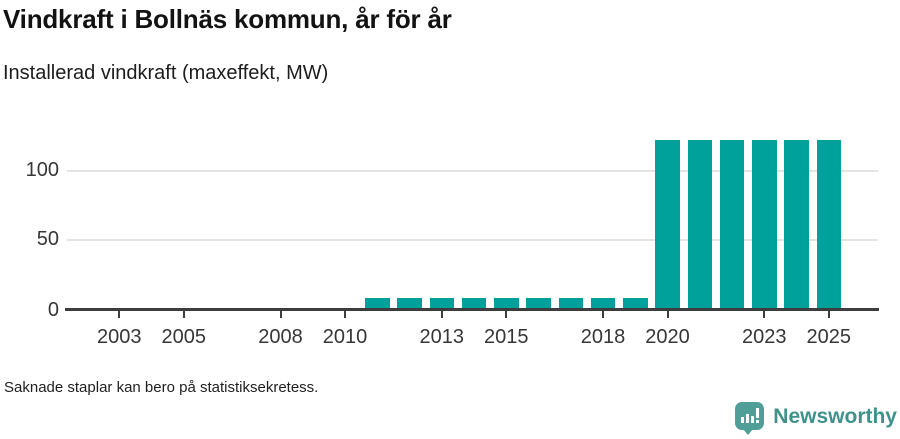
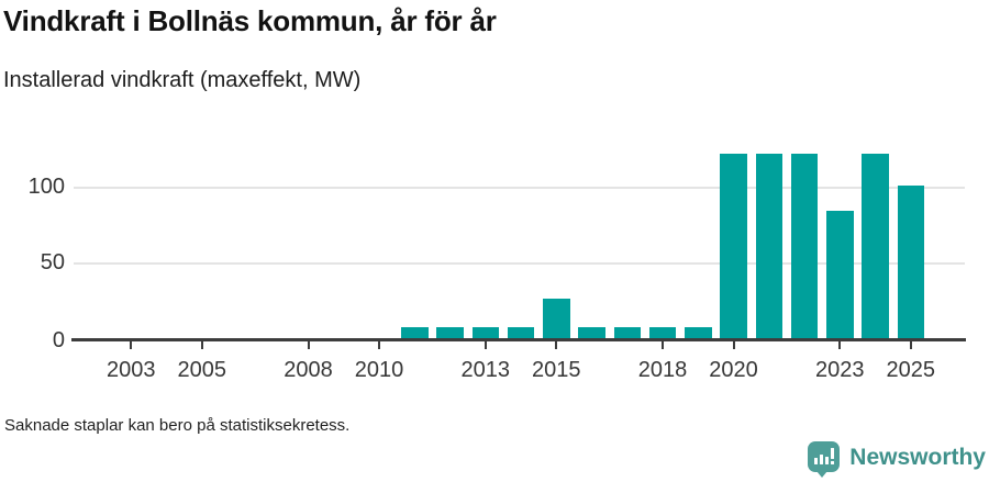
2015: 7 -> 26
2023: 122 -> 84
2025: 122 -> 101
